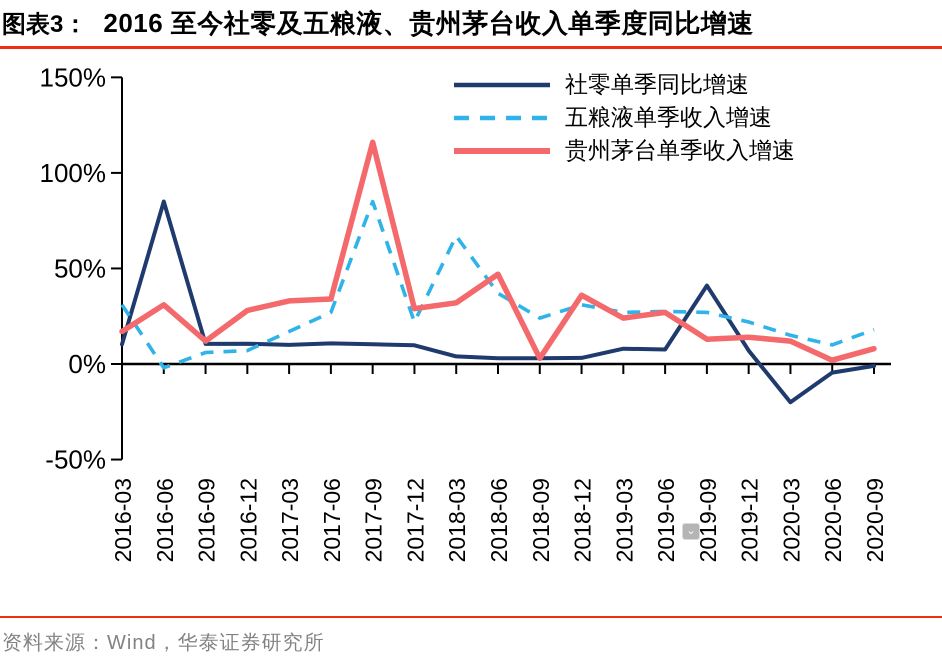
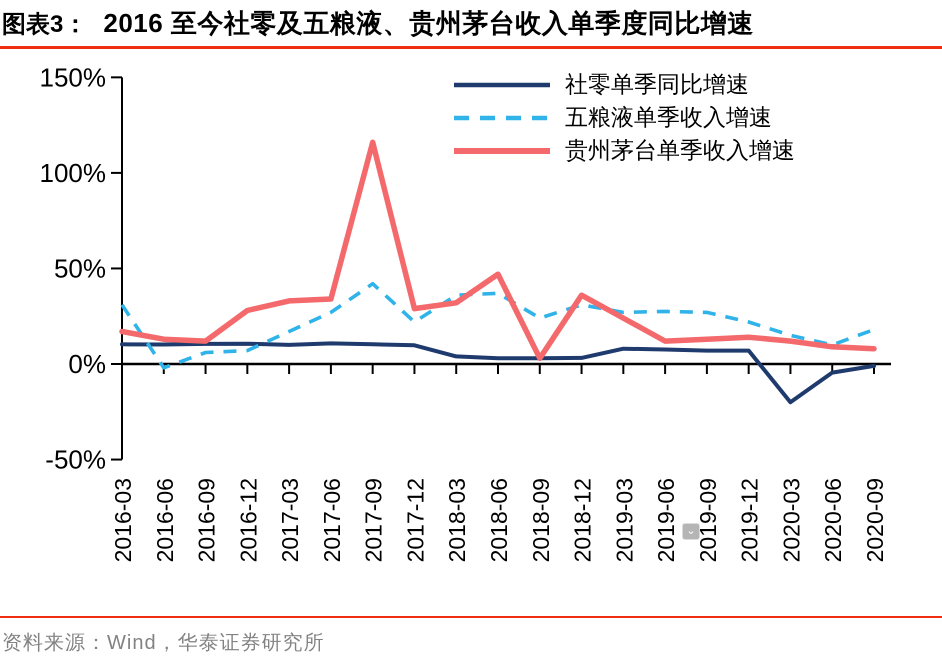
社零单季同比增速/2016-06: 85% -> 10%
贵州茅台单季收入增速/2016-06: 31% -> 13%
五粮液单季收入增速/2017-09: 85% -> 42%
五粮液单季收入增速/2018-03: 67% -> 36%
贵州茅台单季收入增速/2019-06: 27% -> 12%
社零单季同比增速/2019-09: 41% -> 7%
贵州茅台单季收入增速/2020-06: 2% -> 9%
